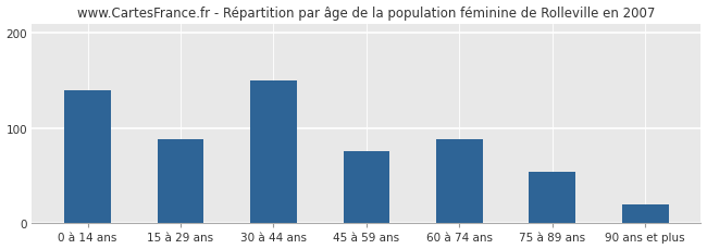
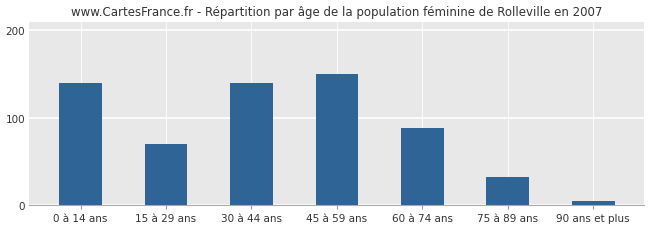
15 à 29 ans: 88 -> 70
30 à 44 ans: 150 -> 140
45 à 59 ans: 76 -> 150
75 à 89 ans: 54 -> 32
90 ans et plus: 20 -> 5
